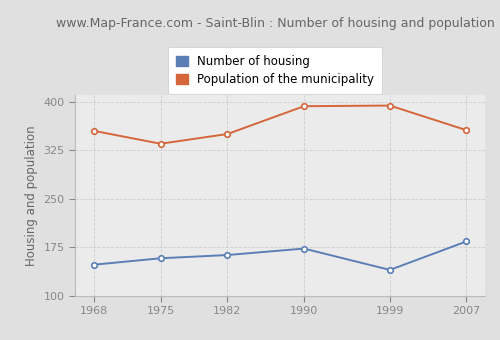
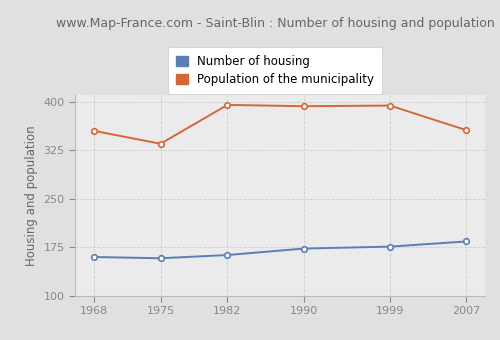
Number of housing/1968: 148 -> 160
Population of the municipality/1982: 350 -> 395
Number of housing/1999: 140 -> 176
